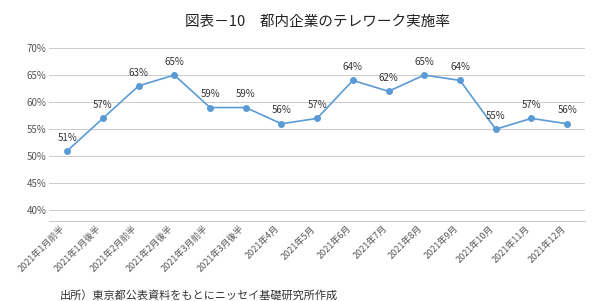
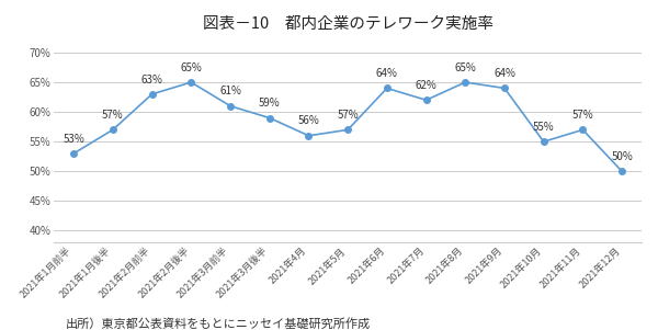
2021年1月前半: 51% -> 53%
2021年3月前半: 59% -> 61%
2021年12月: 56% -> 50%
